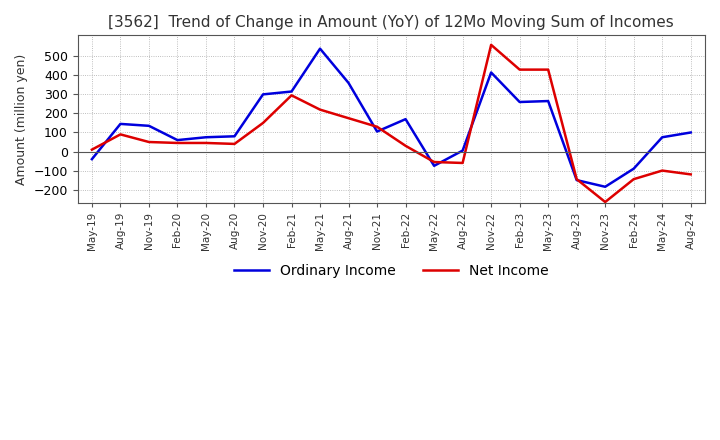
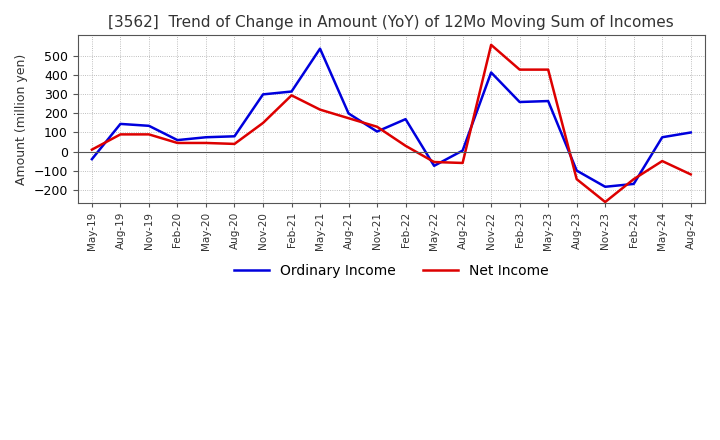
Net Income/Nov-19: 50 -> 90
Ordinary Income/Aug-21: 360 -> 200
Ordinary Income/Aug-23: -150 -> -100
Ordinary Income/Feb-24: -90 -> -170
Net Income/May-24: -100 -> -50
